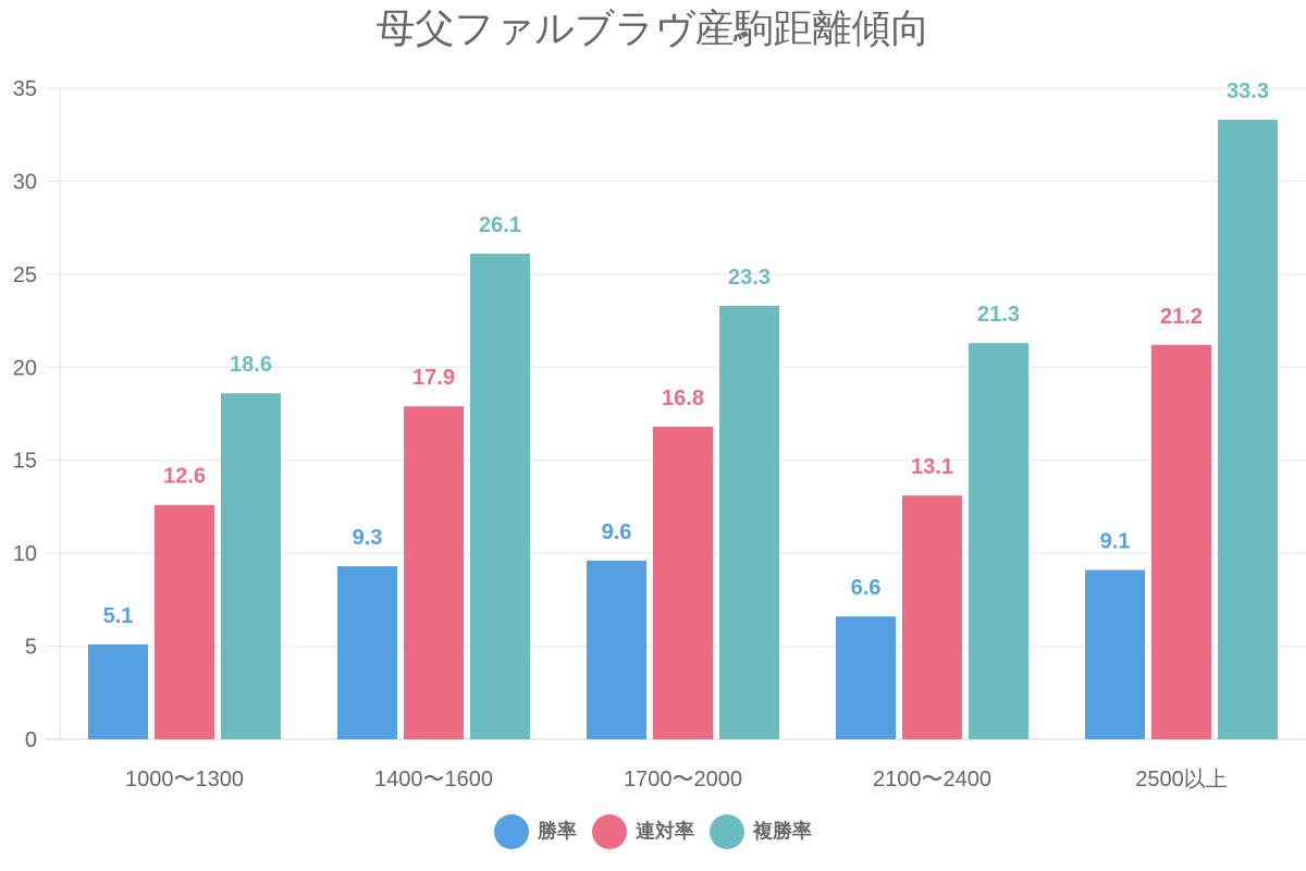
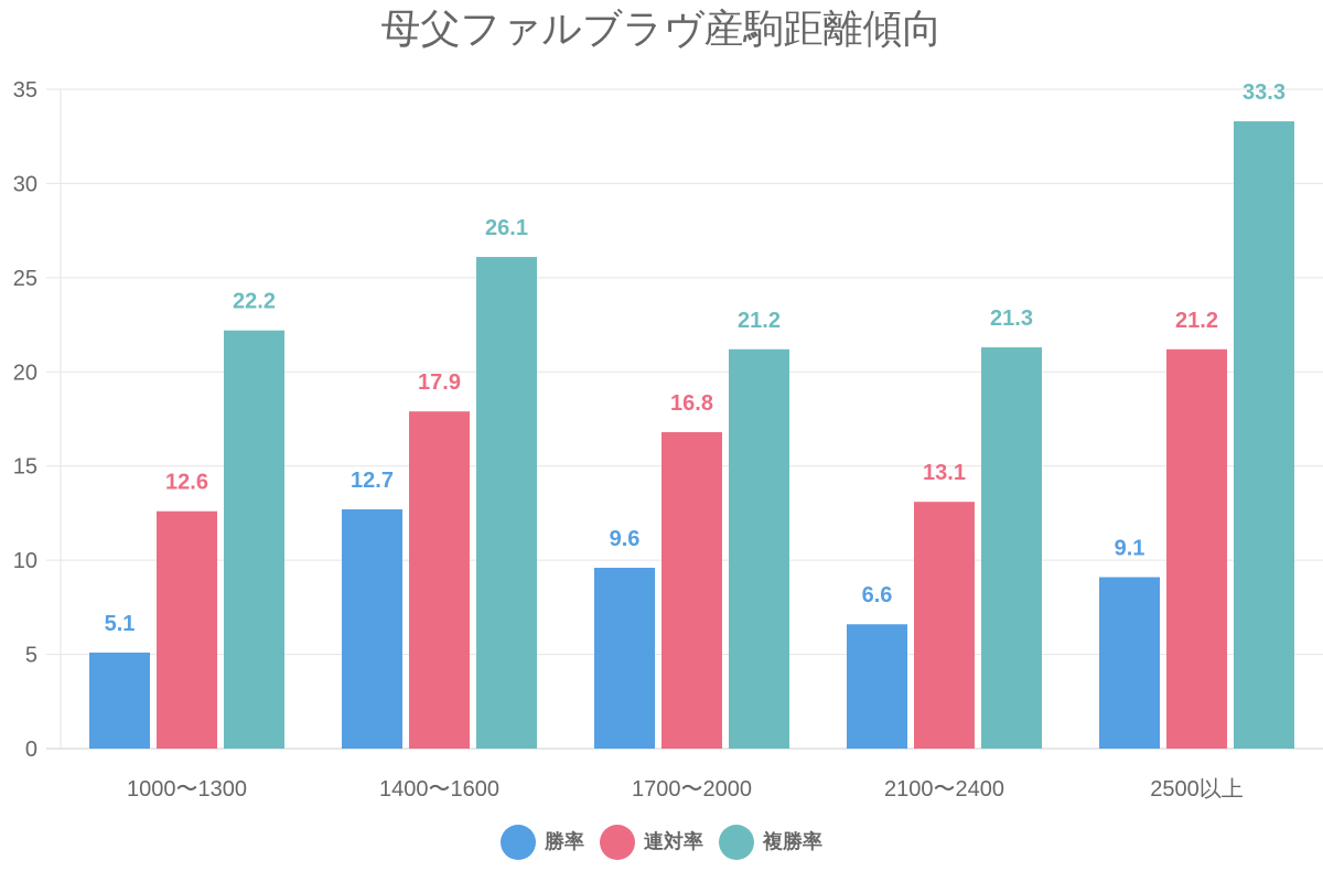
複勝率/1000〜1300: 18.6 -> 22.2
勝率/1400〜1600: 9.3 -> 12.7
複勝率/1700〜2000: 23.3 -> 21.2
